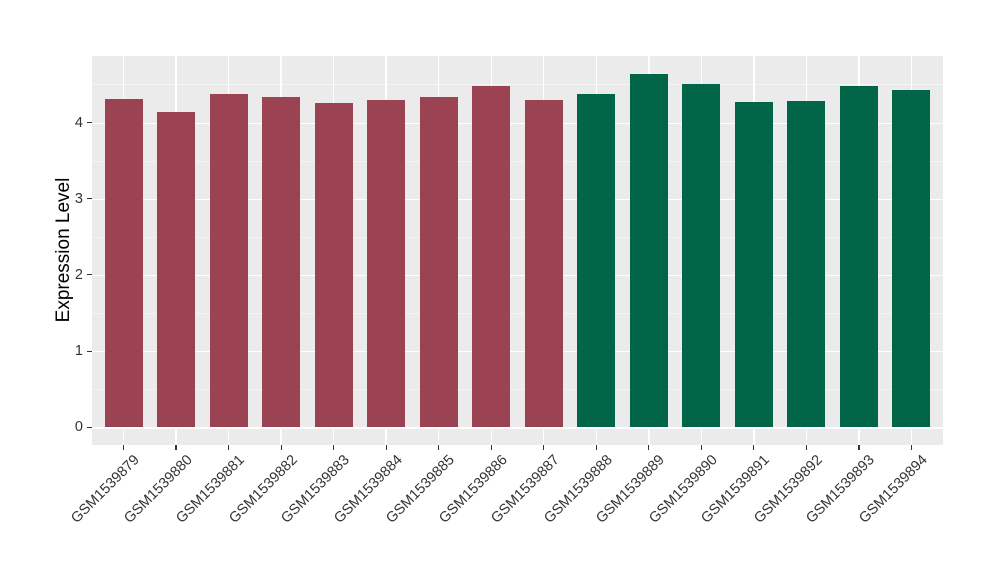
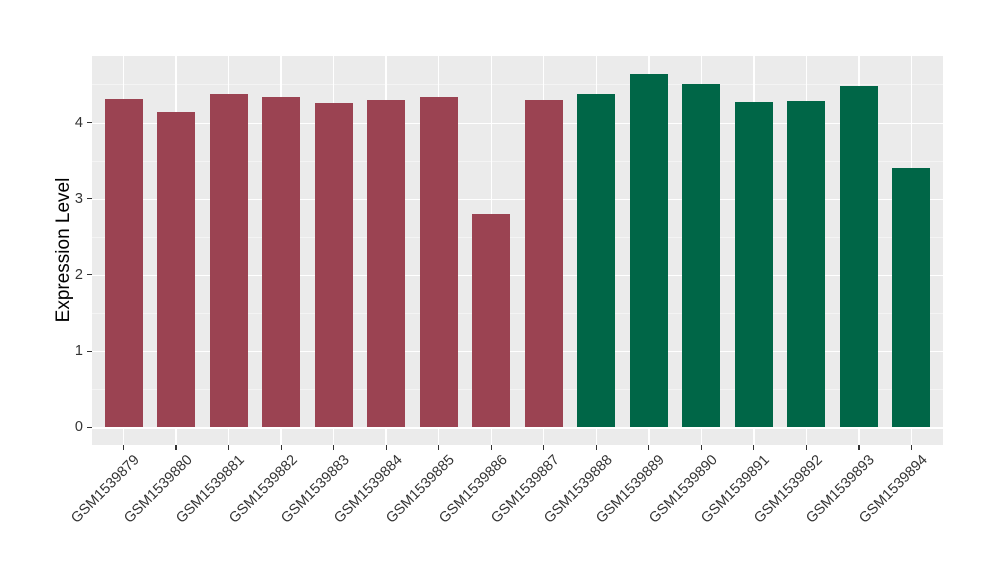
GSM1539886: 4.5 -> 2.8
GSM1539894: 4.4 -> 3.4
